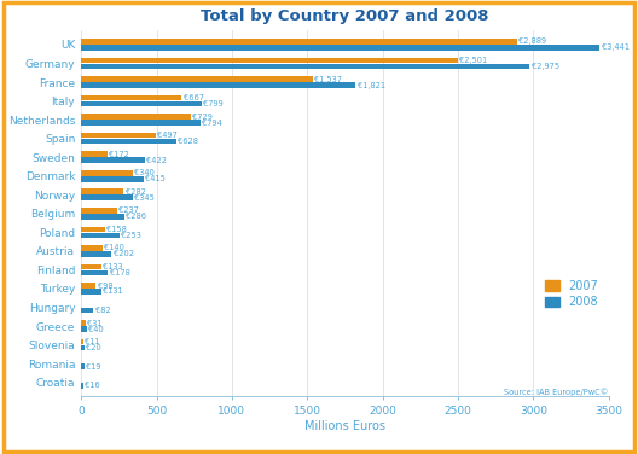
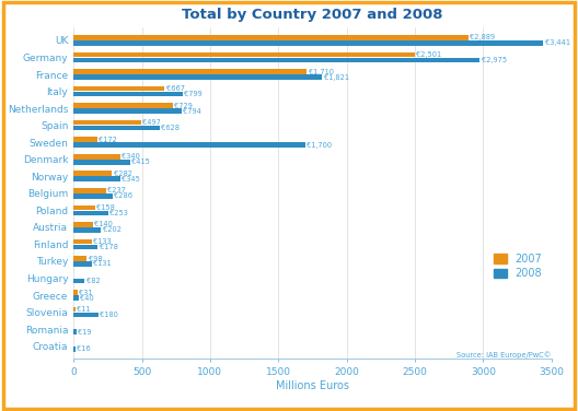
2007/France: 1540 -> 1710
2008/Sweden: 420 -> 1700
2008/Slovenia: 20 -> 180
